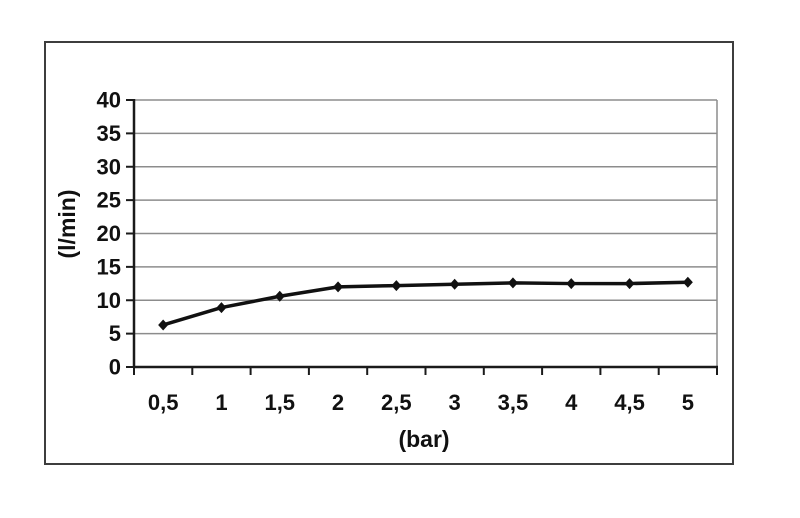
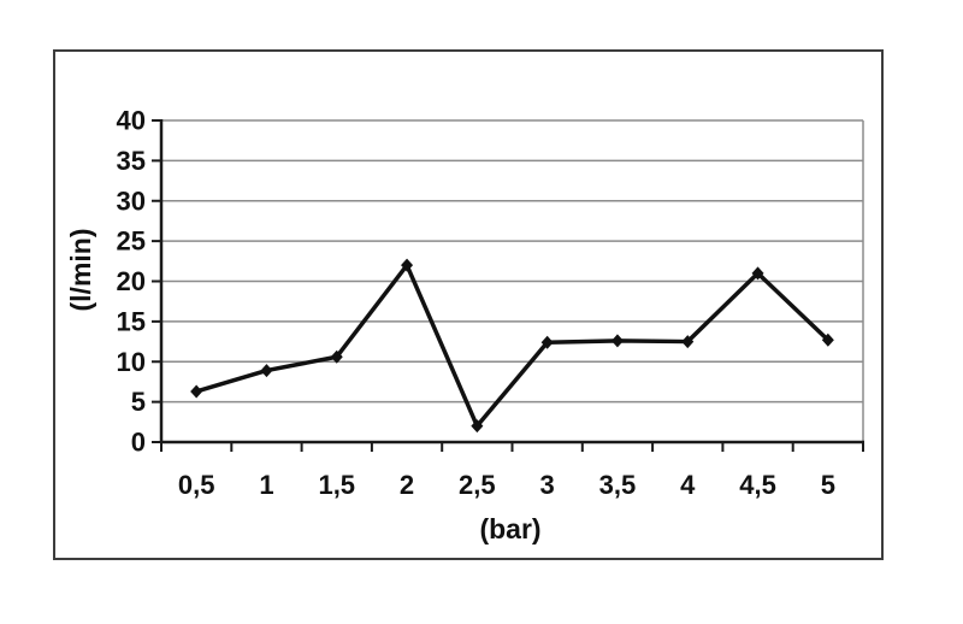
2: 12 -> 22
2,5: 12 -> 2
4,5: 12 -> 21
